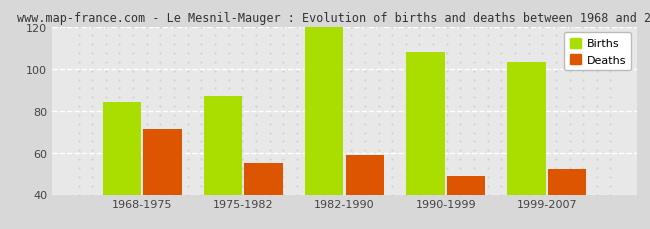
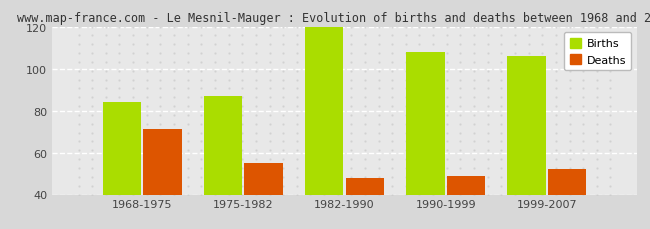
Deaths/1982-1990: 59 -> 48
Births/1999-2007: 103 -> 106
